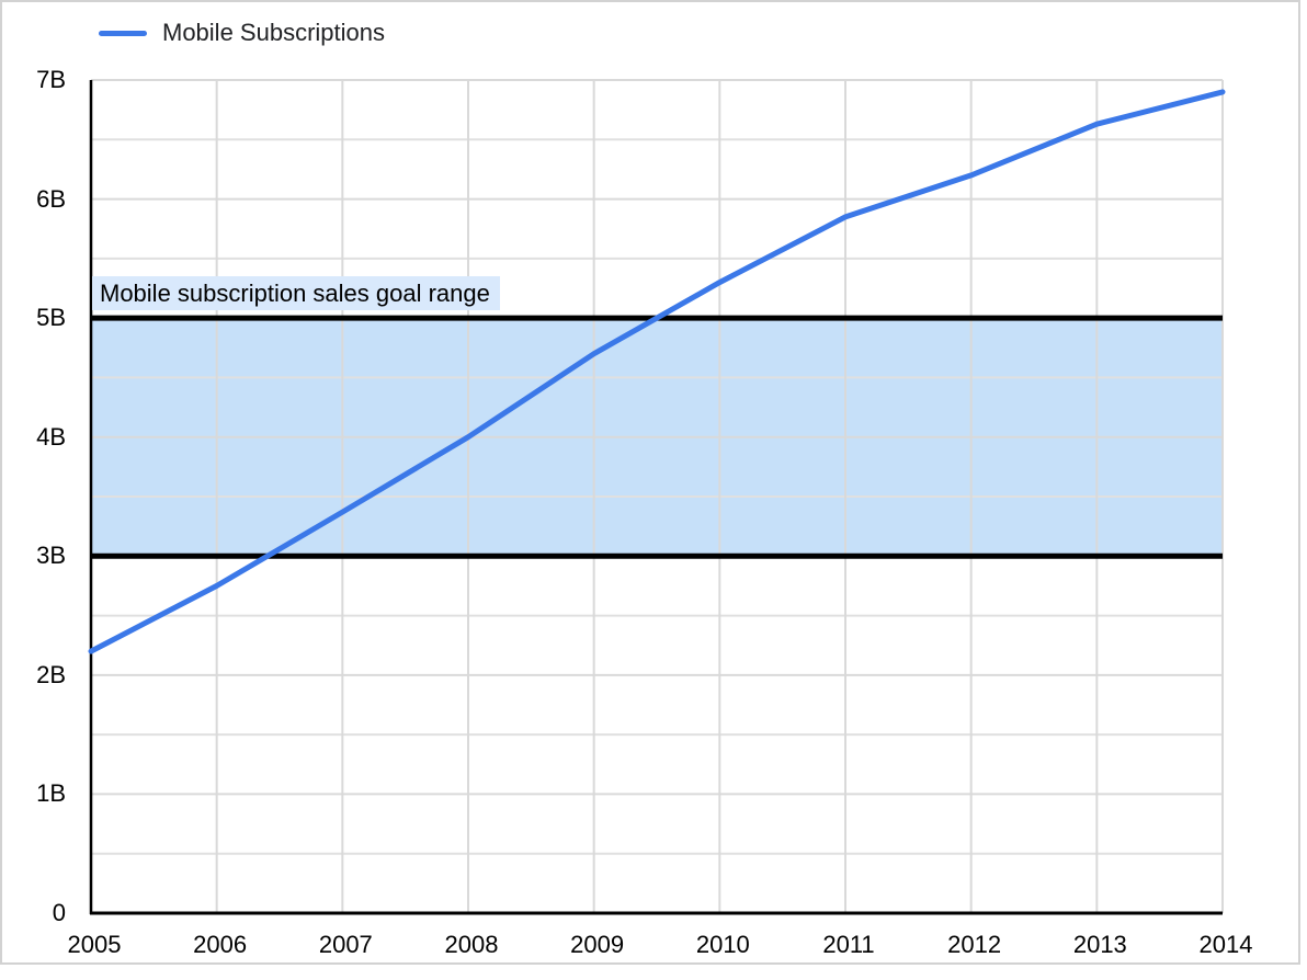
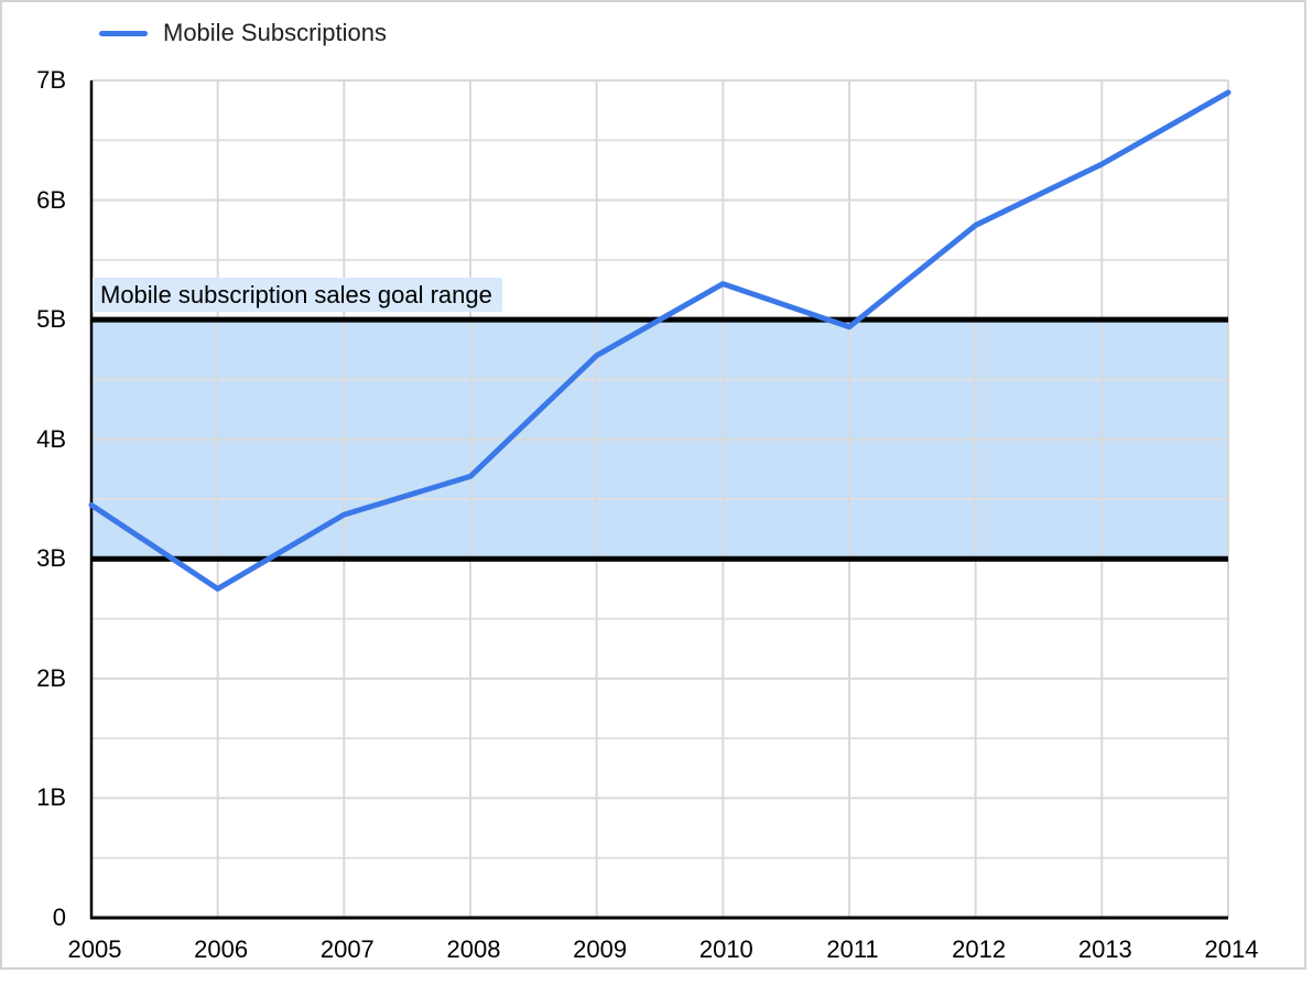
2005: 2.20B -> 3.45B
2008: 4.00B -> 3.69B
2011: 5.85B -> 4.94B
2012: 6.20B -> 5.79B
2013: 6.63B -> 6.30B
